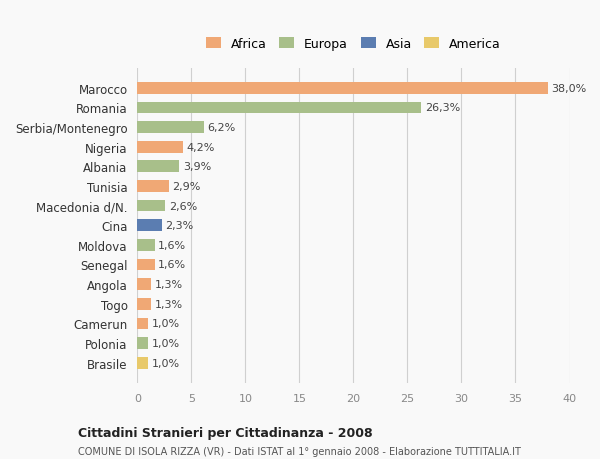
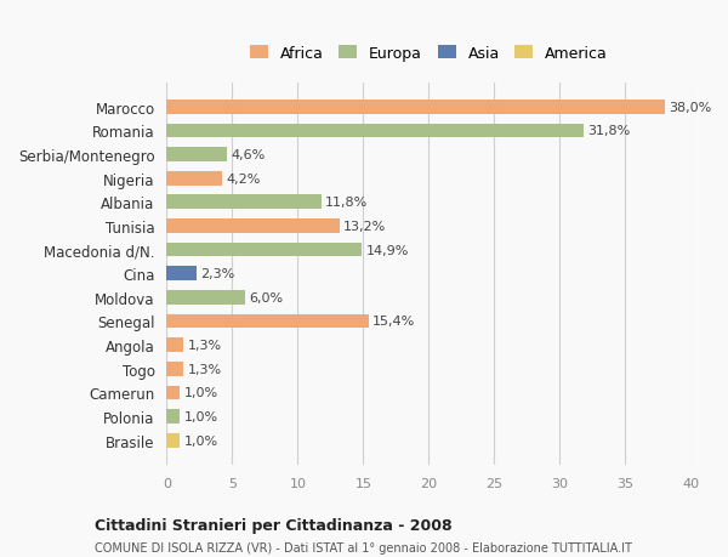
Romania: 26,3% -> 31,8%
Serbia/Montenegro: 6,2% -> 4,6%
Albania: 3,9% -> 11,8%
Tunisia: 2,9% -> 13,2%
Macedonia d/N.: 2,6% -> 14,9%
Moldova: 1,6% -> 6,0%
Senegal: 1,6% -> 15,4%
